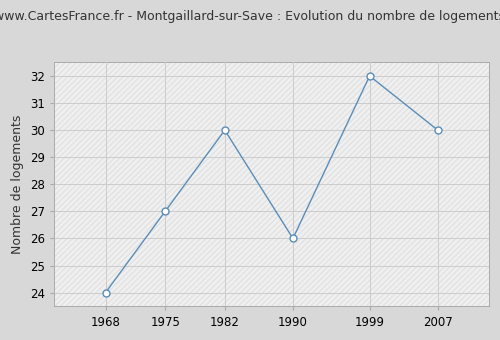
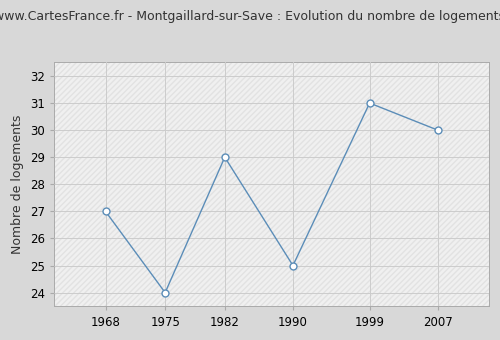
1968: 24 -> 27
1975: 27 -> 24
1982: 30 -> 29
1990: 26 -> 25
1999: 32 -> 31
